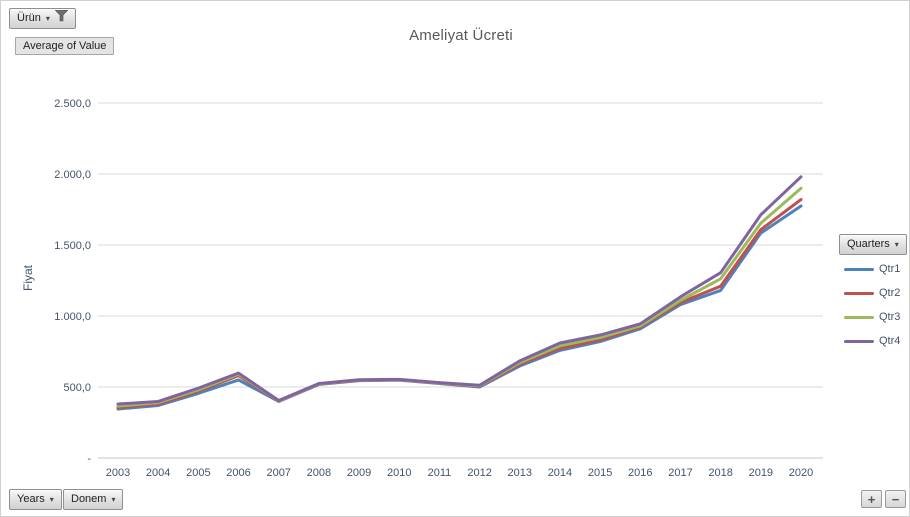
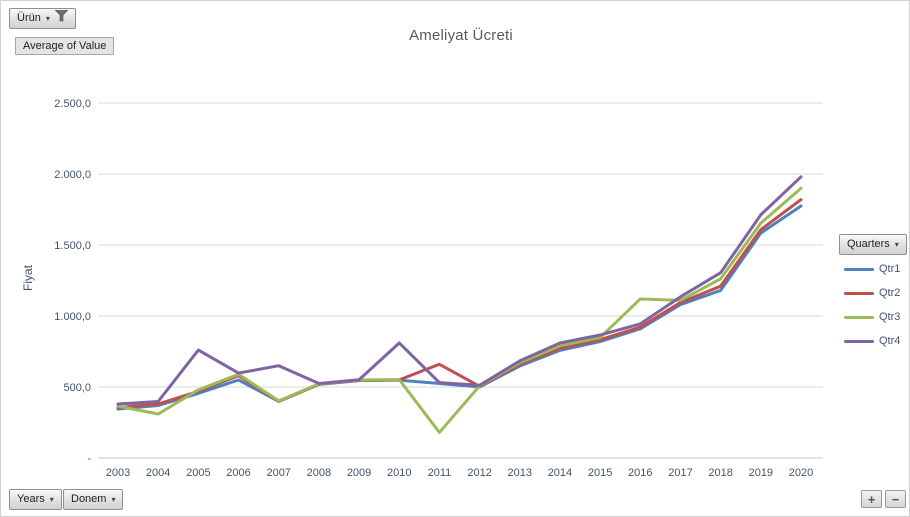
Qtr3/2004: 390 -> 310
Qtr4/2005: 490 -> 760
Qtr4/2007: 400 -> 650
Qtr4/2010: 550 -> 810
Qtr2/2011: 530 -> 660
Qtr3/2011: 530 -> 180
Qtr3/2016: 930 -> 1120
